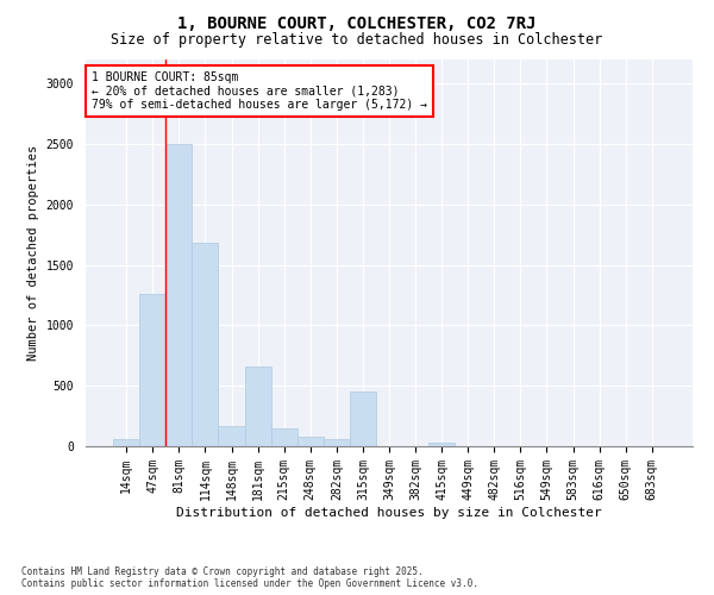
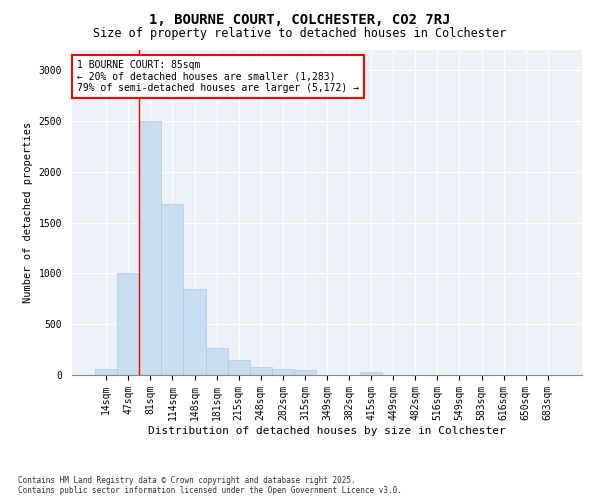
47sqm: 1260 -> 1000
148sqm: 170 -> 850
181sqm: 660 -> 270
315sqm: 450 -> 40
